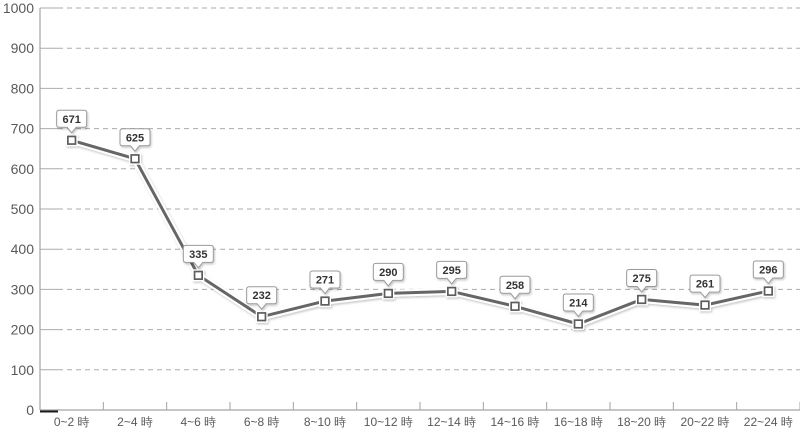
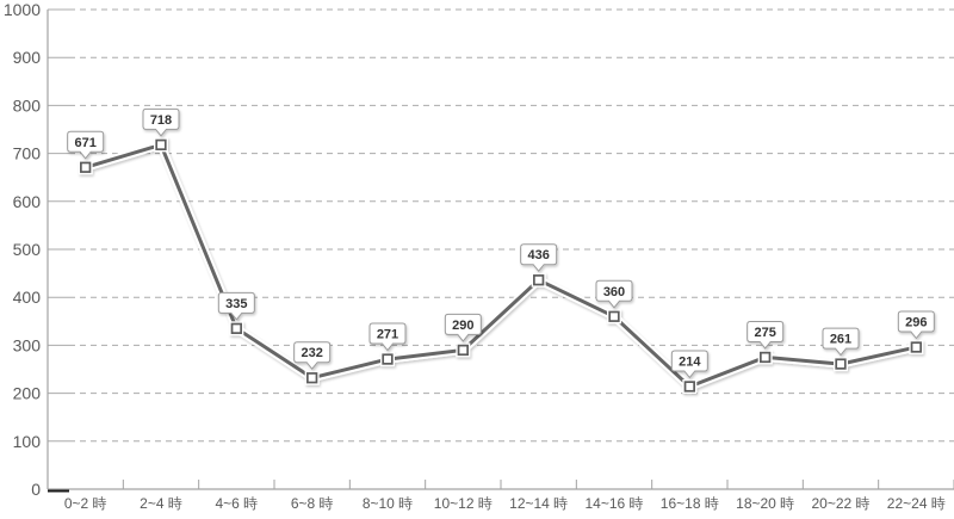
2~4 時: 625 -> 718
12~14 時: 295 -> 436
14~16 時: 258 -> 360
